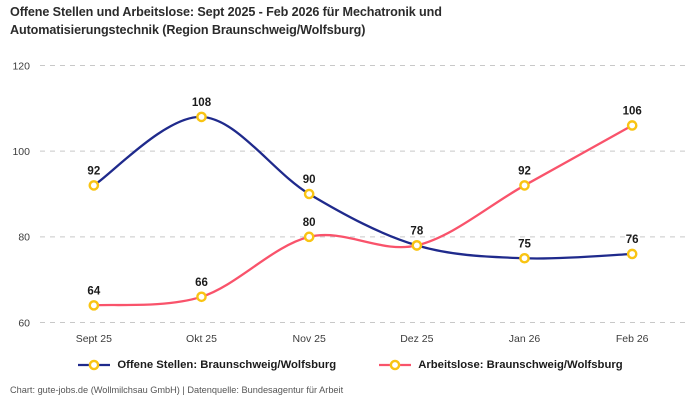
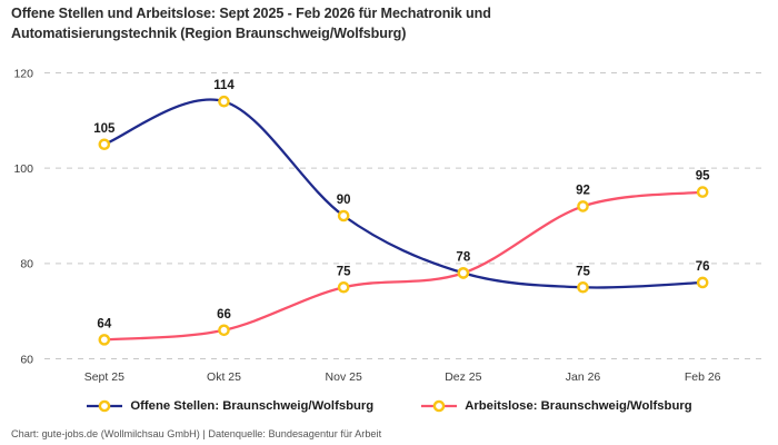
Offene Stellen: Braunschweig/Wolfsburg/Sept 25: 92 -> 105
Offene Stellen: Braunschweig/Wolfsburg/Okt 25: 108 -> 114
Arbeitslose: Braunschweig/Wolfsburg/Nov 25: 80 -> 75
Arbeitslose: Braunschweig/Wolfsburg/Feb 26: 106 -> 95
